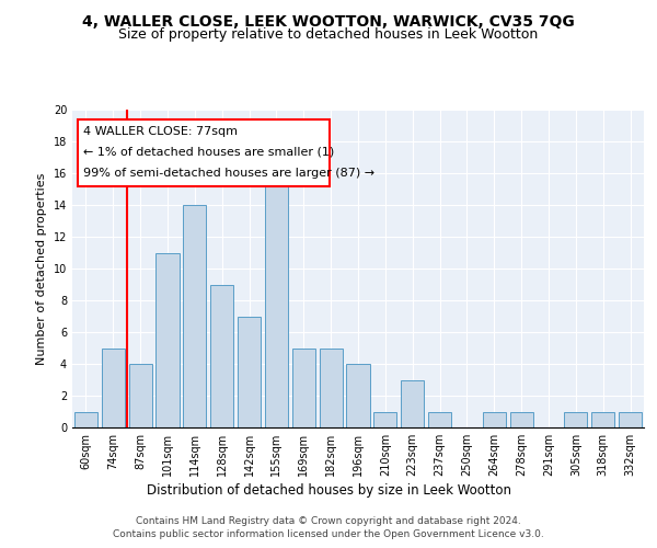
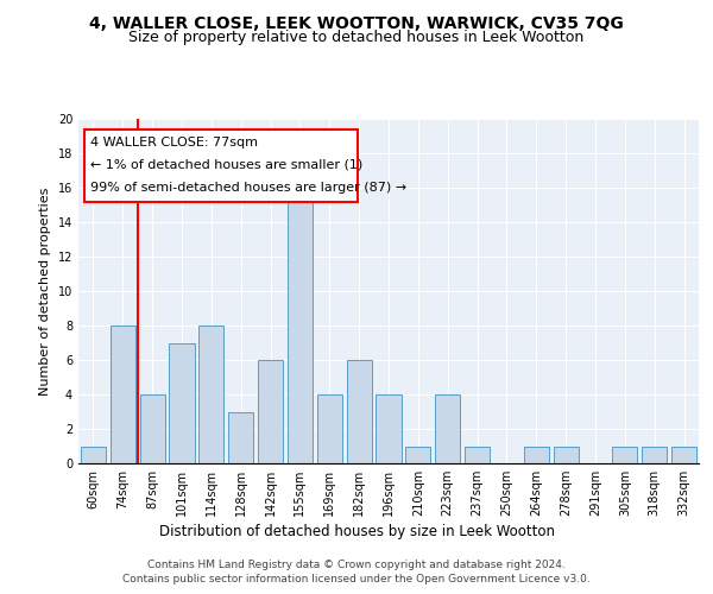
74sqm: 5 -> 8
101sqm: 11 -> 7
114sqm: 14 -> 8
128sqm: 9 -> 3
142sqm: 7 -> 6
169sqm: 5 -> 4
182sqm: 5 -> 6
223sqm: 3 -> 4
